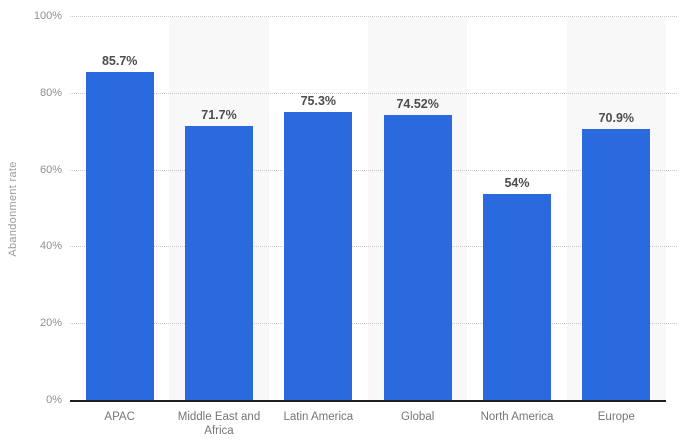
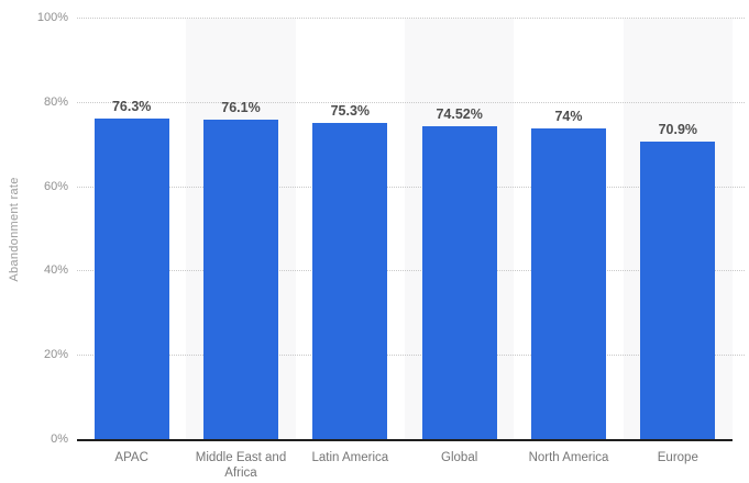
APAC: 85.7% -> 76.3%
Middle East and Africa: 71.7% -> 76.1%
North America: 54% -> 74%
